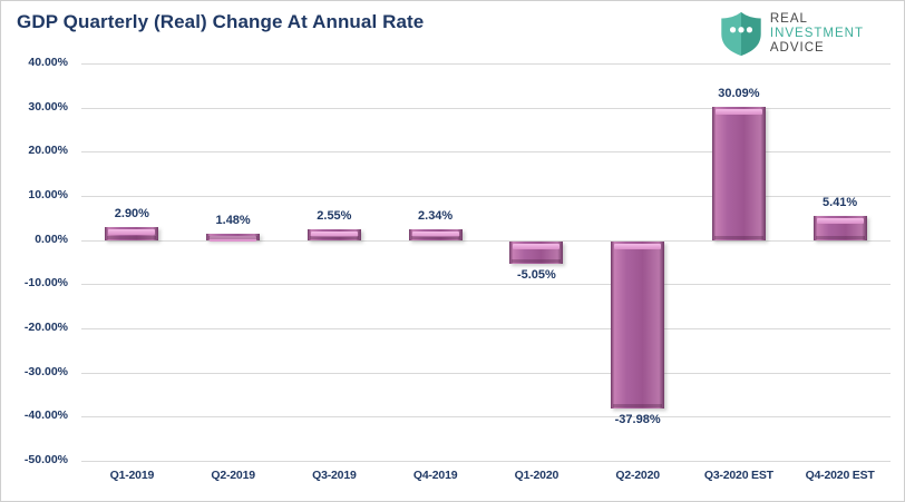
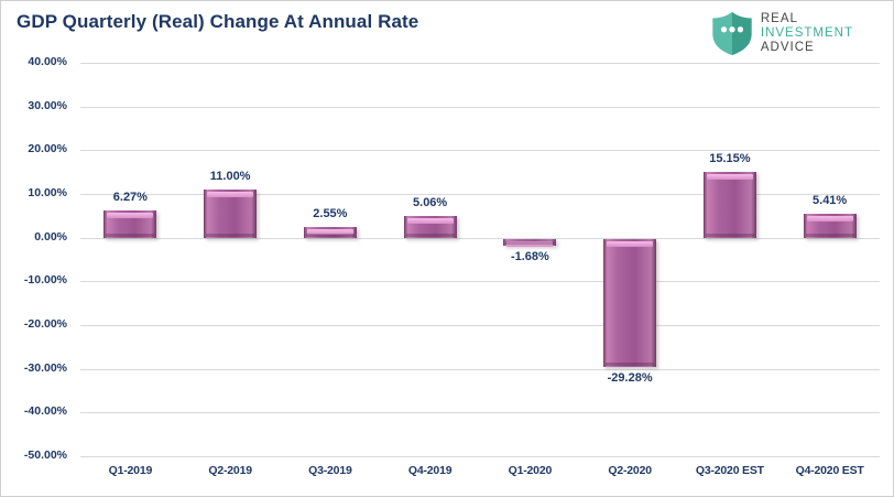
Q1-2019: 2.90% -> 6.27%
Q2-2019: 1.48% -> 11.00%
Q4-2019: 2.34% -> 5.06%
Q1-2020: -5.05% -> -1.68%
Q2-2020: -37.98% -> -29.28%
Q3-2020 EST: 30.09% -> 15.15%
